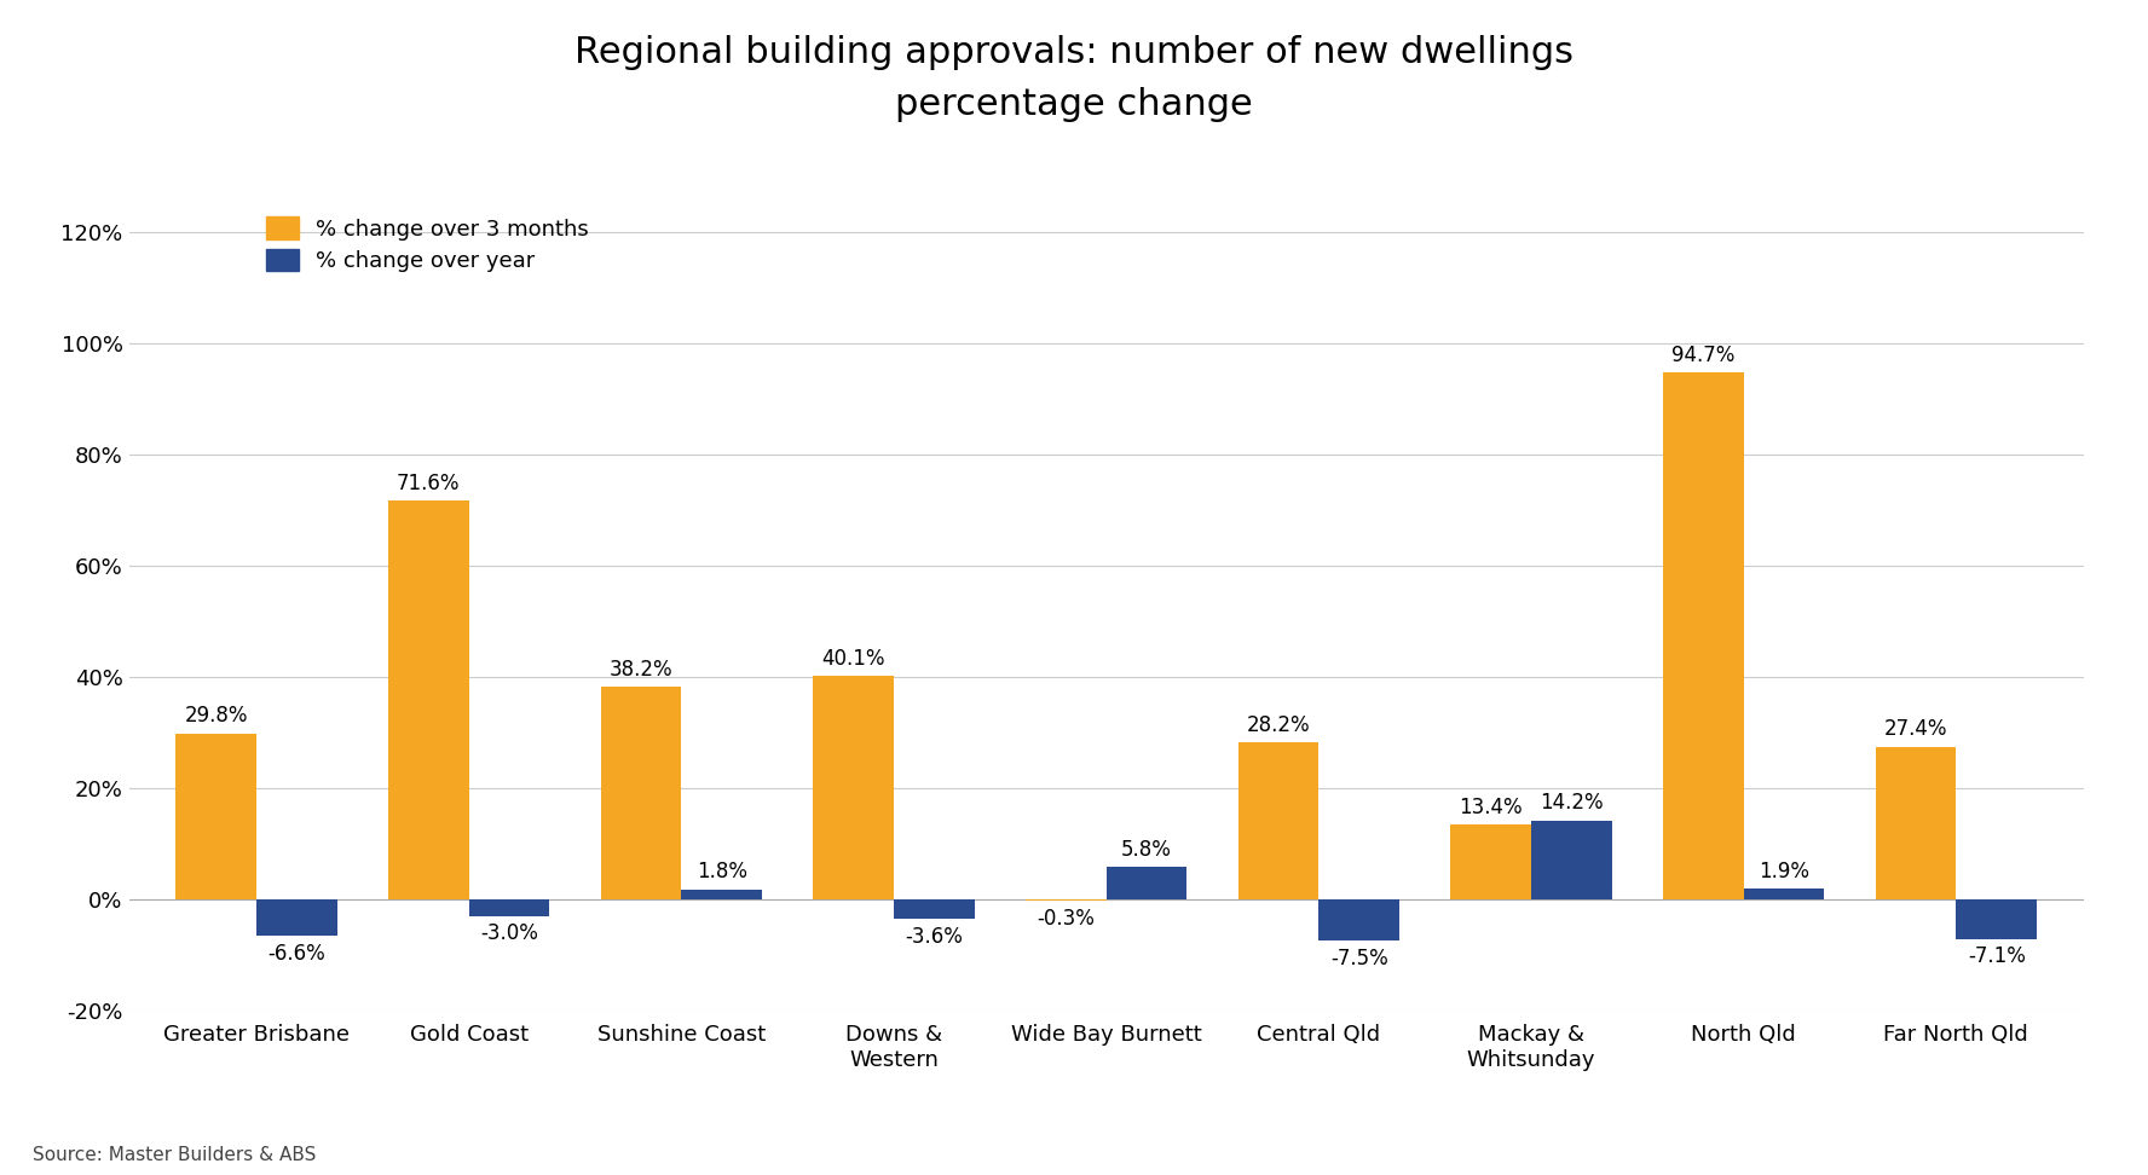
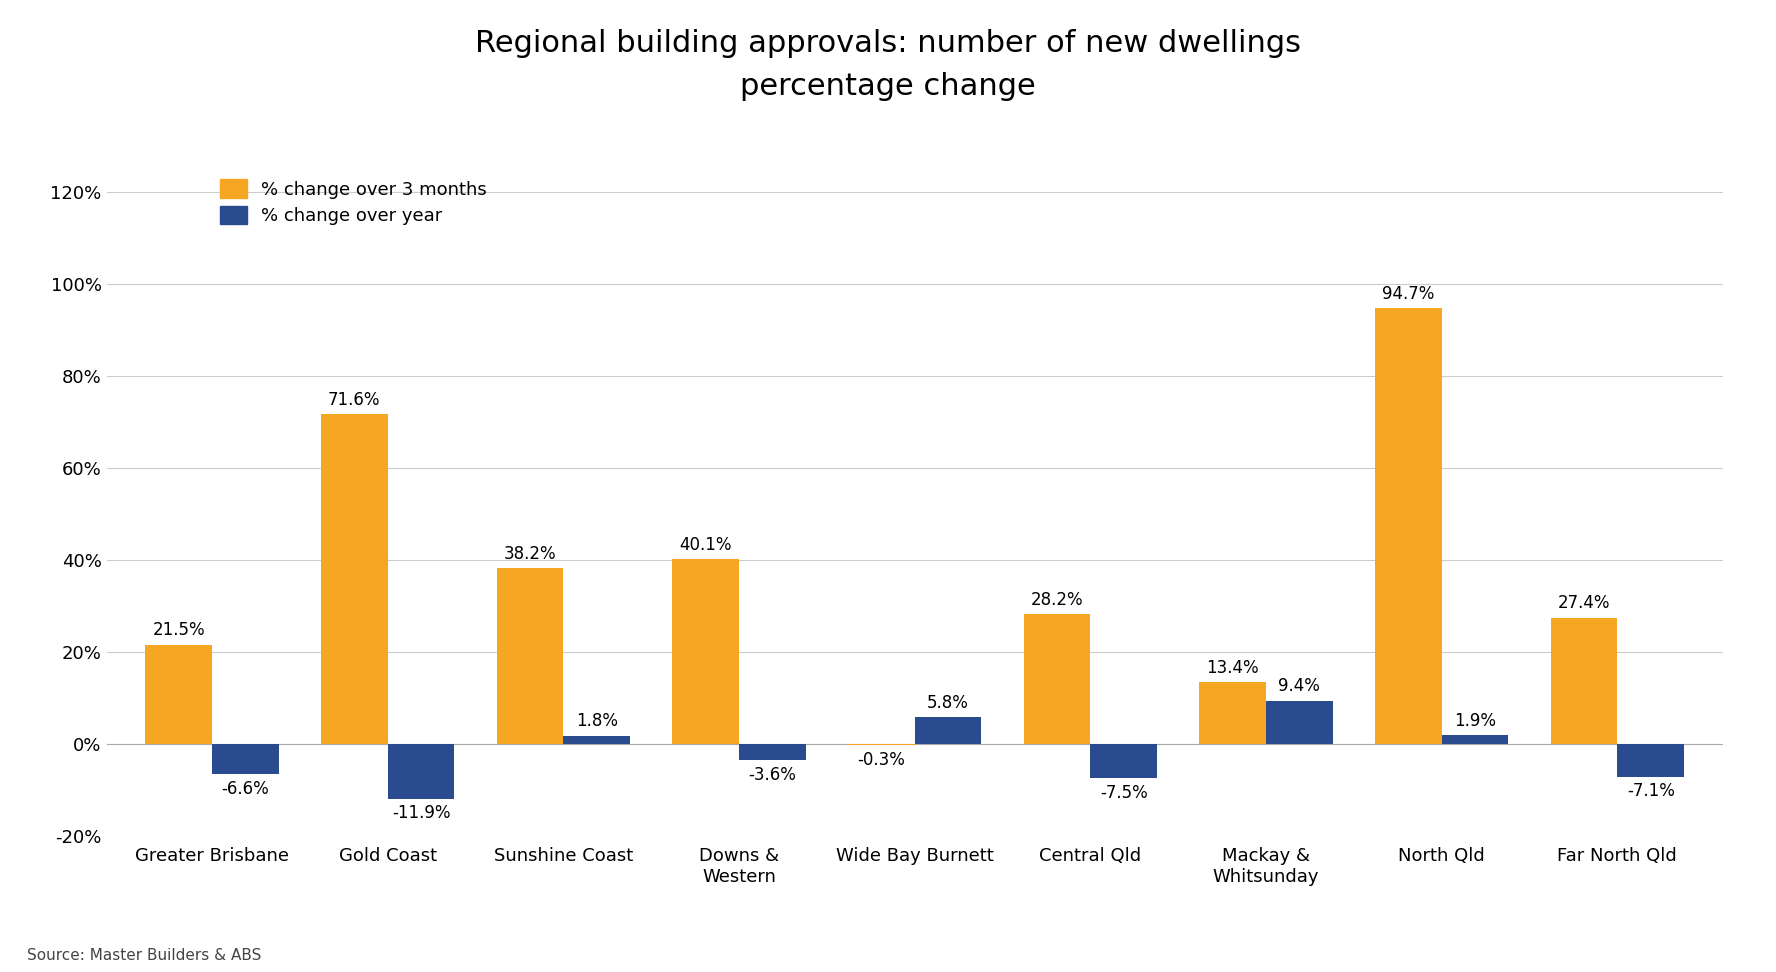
% change over 3 months/Greater Brisbane: 29.8% -> 21.5%
% change over year/Gold Coast: -3.0% -> -11.9%
% change over year/Mackay & Whitsunday: 14.2% -> 9.4%
